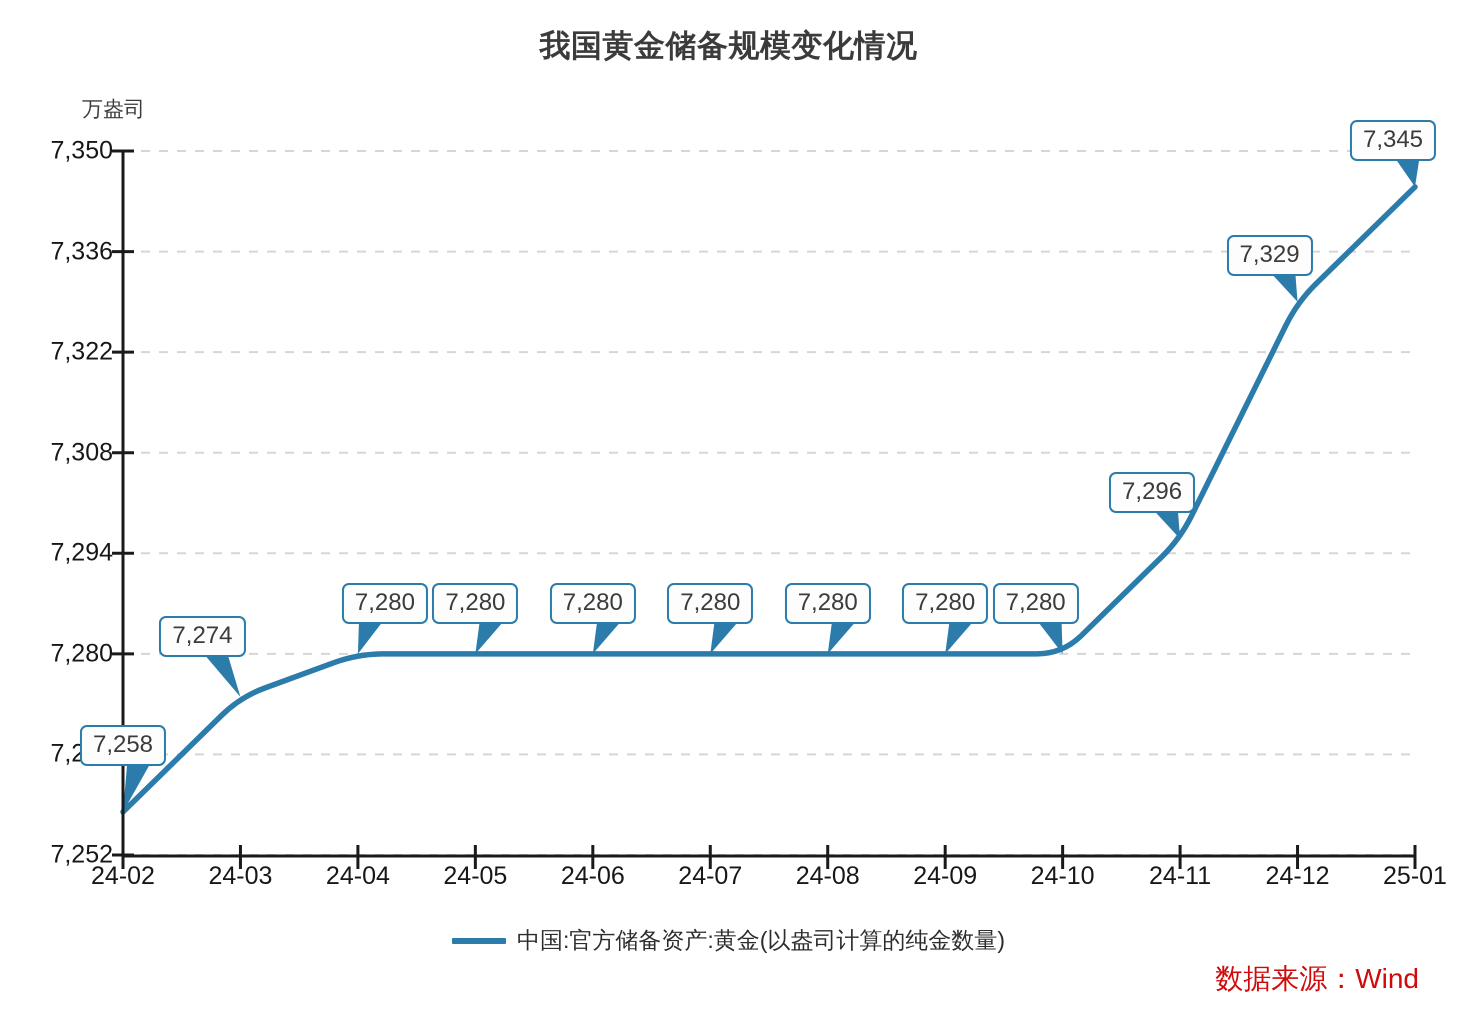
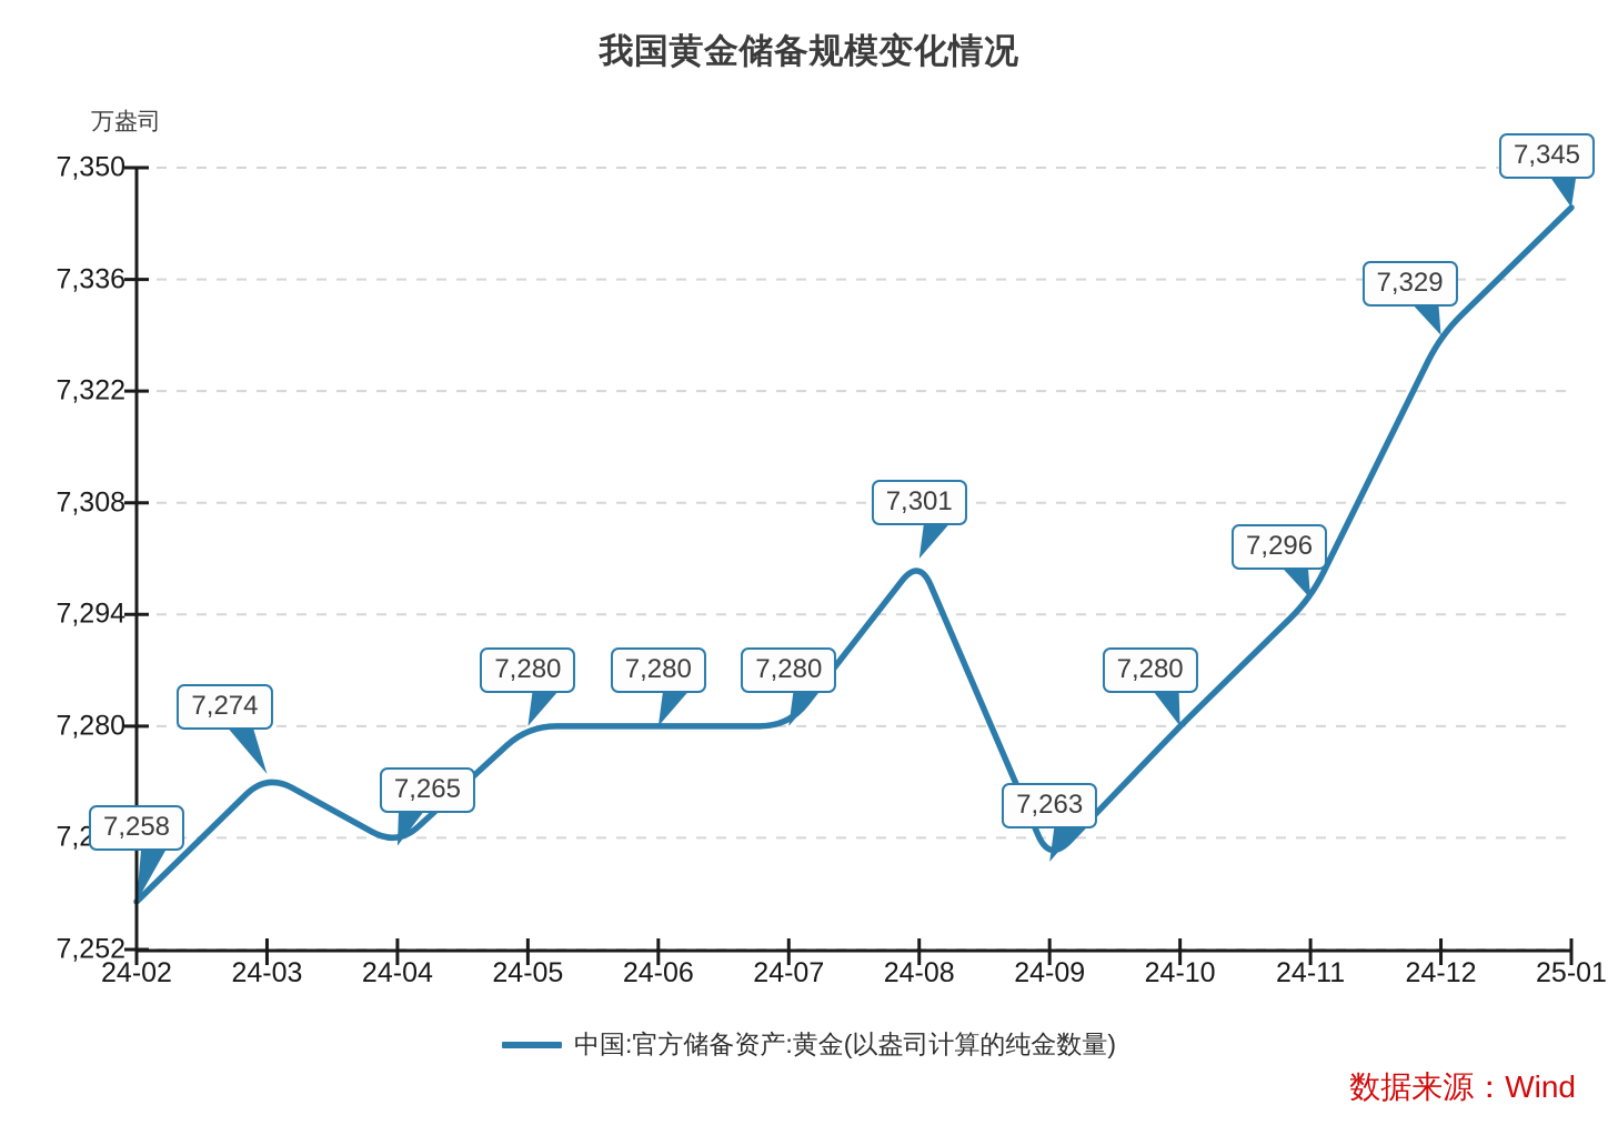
24-04: 7,280 -> 7,265
24-08: 7,280 -> 7,301
24-09: 7,280 -> 7,263
